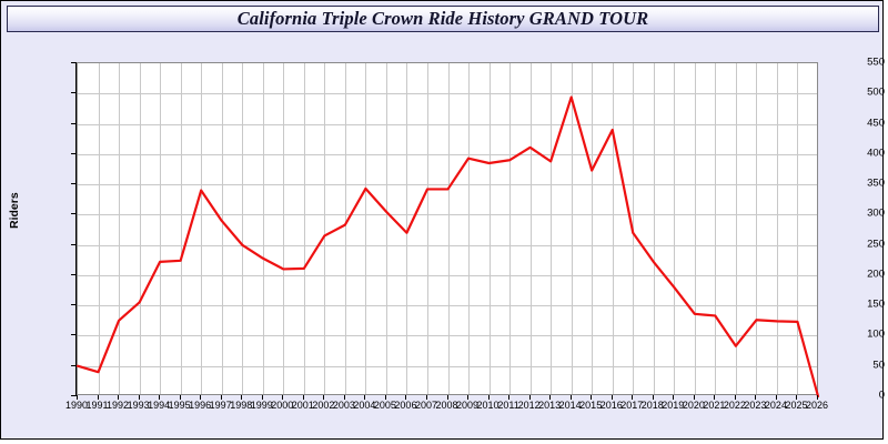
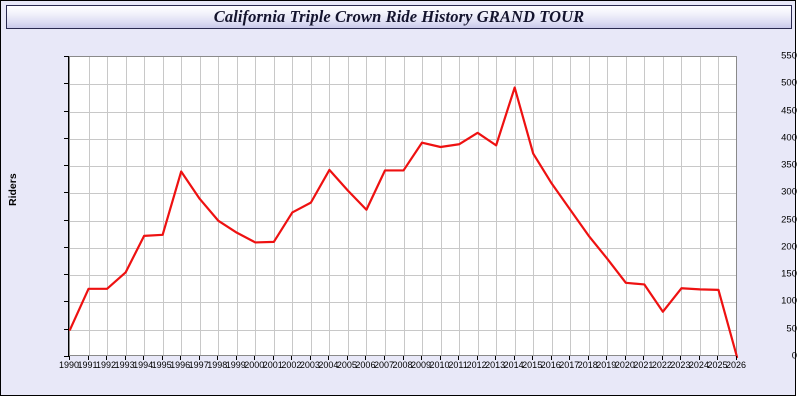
1991: 40 -> 120
2016: 440 -> 320
